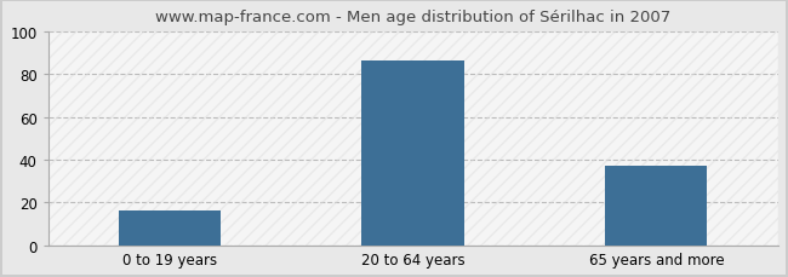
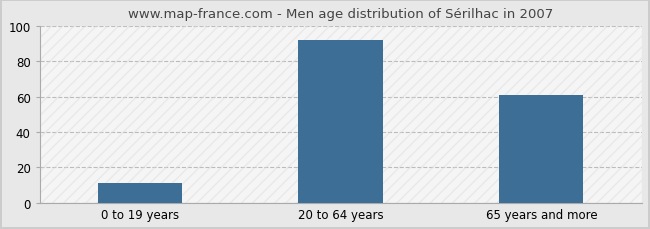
0 to 19 years: 16 -> 11
20 to 64 years: 86 -> 92
65 years and more: 37 -> 61
